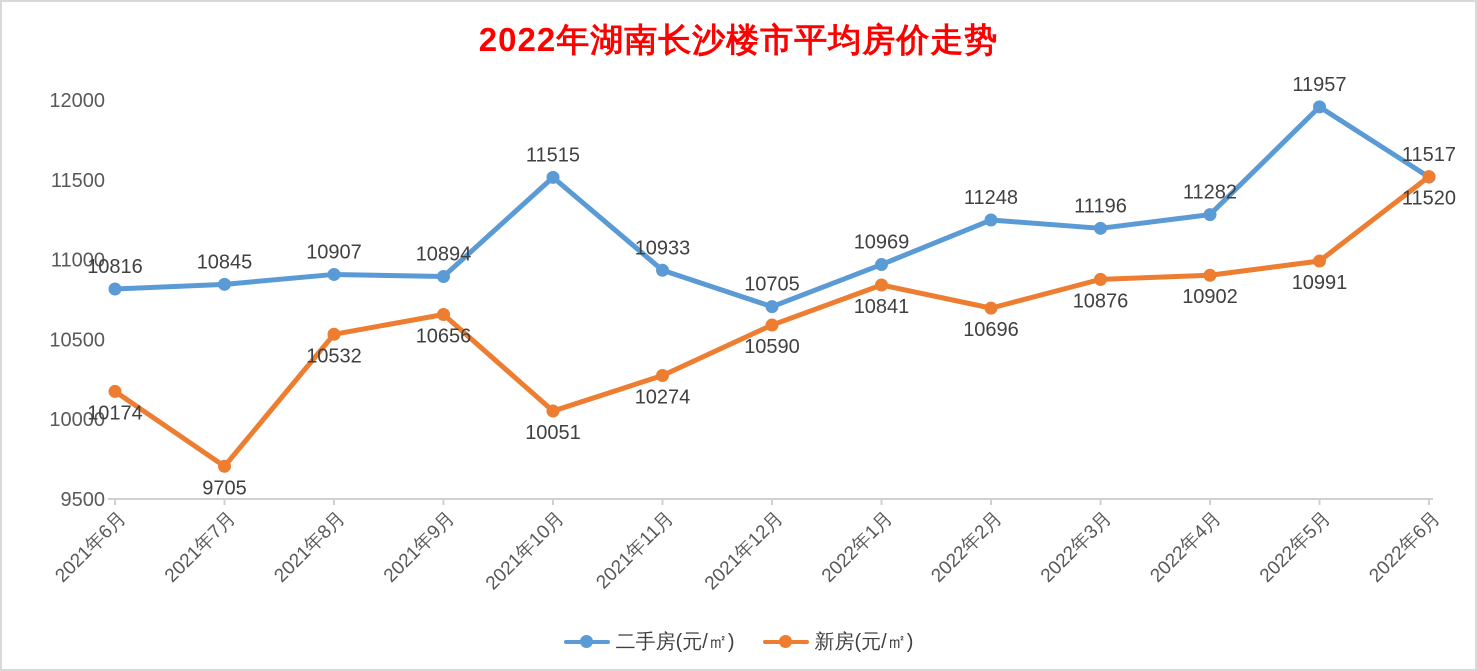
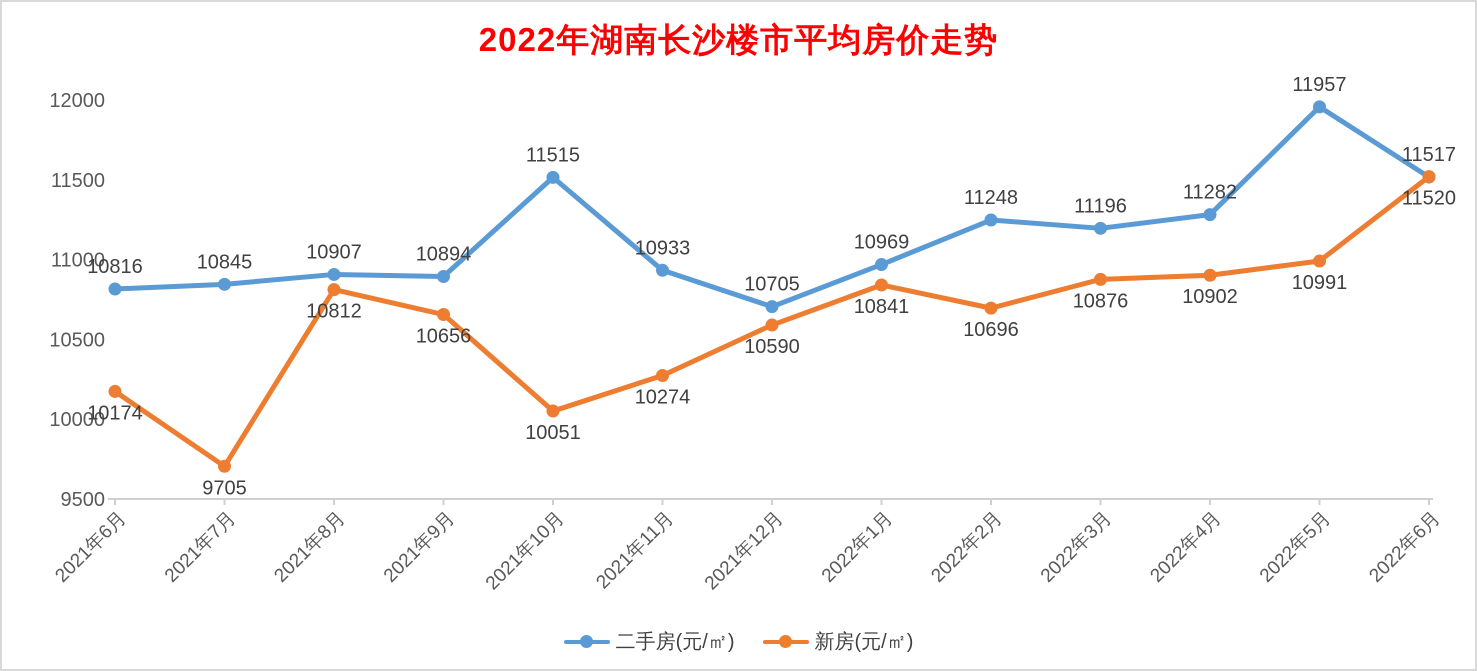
新房(元/㎡)/2021年8月: 10532 -> 10812
